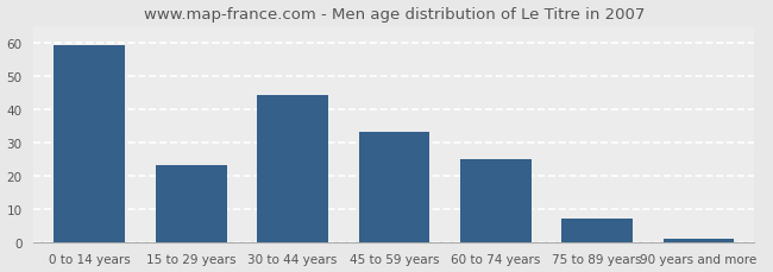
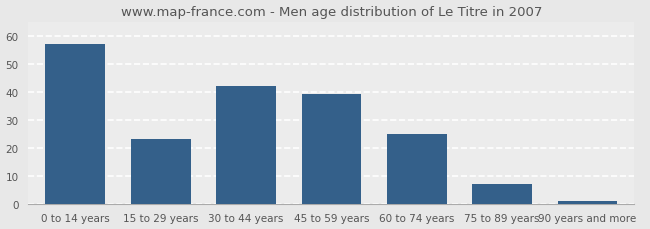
0 to 14 years: 59 -> 57
30 to 44 years: 44 -> 42
45 to 59 years: 33 -> 39
